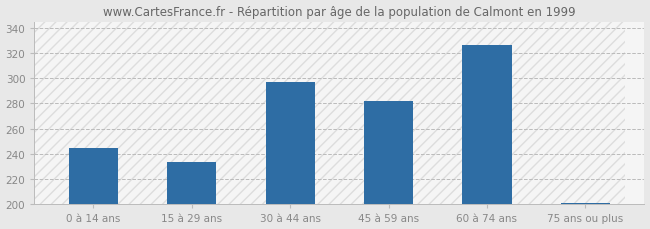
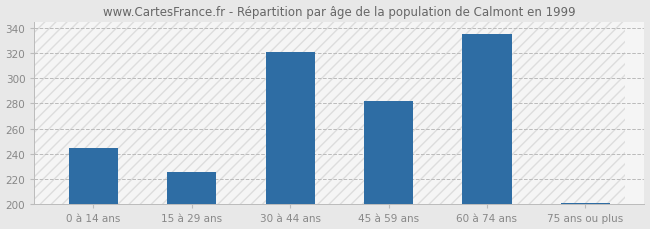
15 à 29 ans: 234 -> 226
30 à 44 ans: 297 -> 321
60 à 74 ans: 326 -> 335
